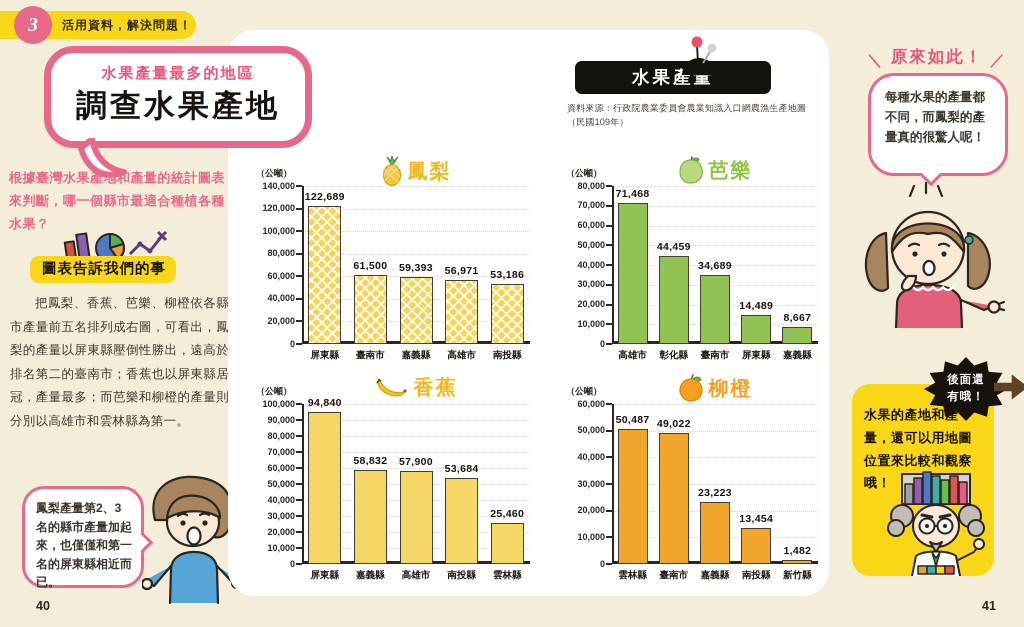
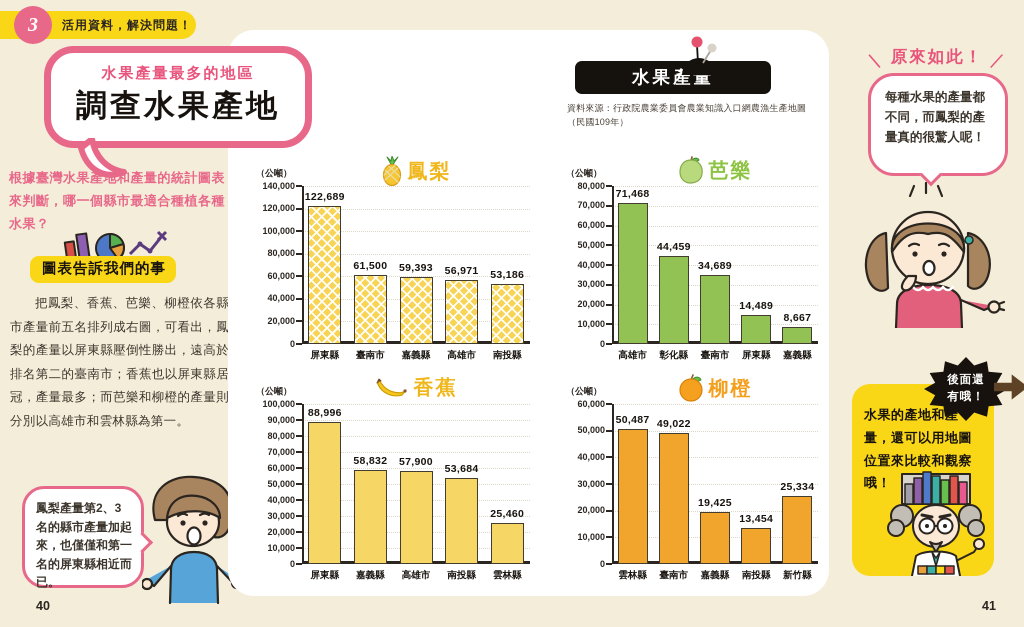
香蕉/屏東縣: 94,840 -> 88,996
柳橙/嘉義縣: 23,223 -> 19,425
柳橙/新竹縣: 1,482 -> 25,334
